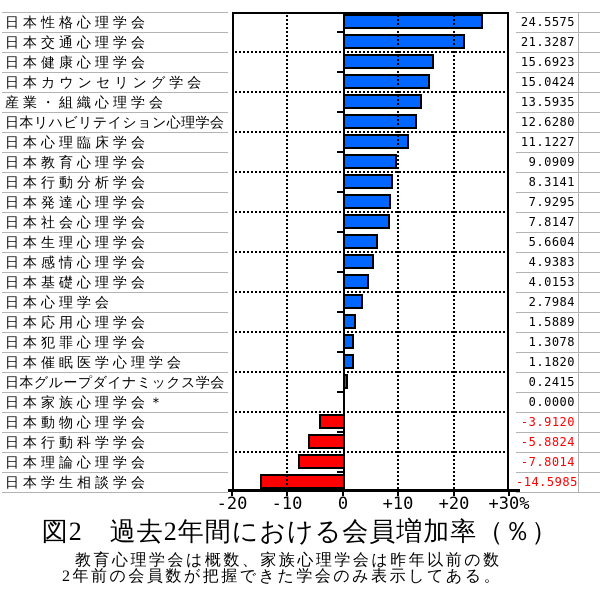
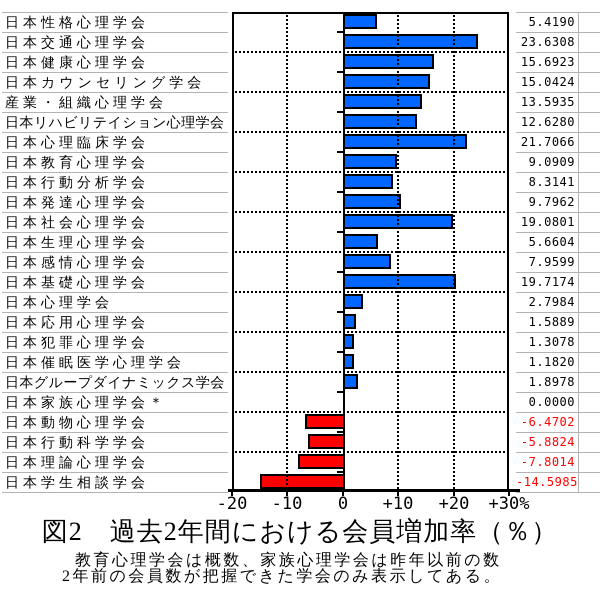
日本性格心理学会: 24.5575 -> 5.4190
日本交通心理学会: 21.3287 -> 23.6308
日本心理臨床学会: 11.1227 -> 21.7066
日本発達心理学会: 7.9295 -> 9.7962
日本社会心理学会: 7.8147 -> 19.0801
日本感情心理学会: 4.9383 -> 7.9599
日本基礎心理学会: 4.0153 -> 19.7174
日本グループダイナミックス学会: 0.2415 -> 1.8978
日本動物心理学会: -3.9120 -> -6.4702
